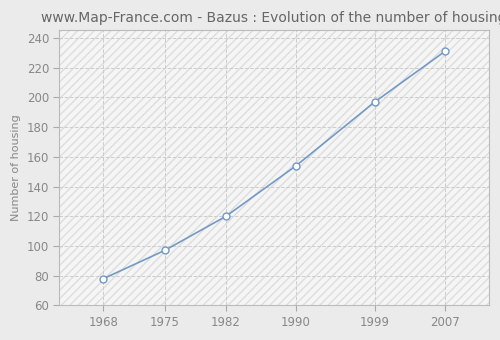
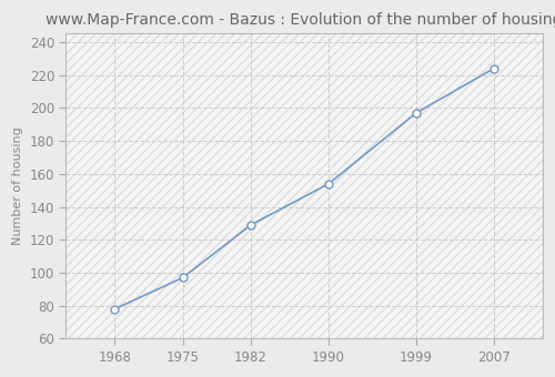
1982: 120 -> 129
2007: 231 -> 224
